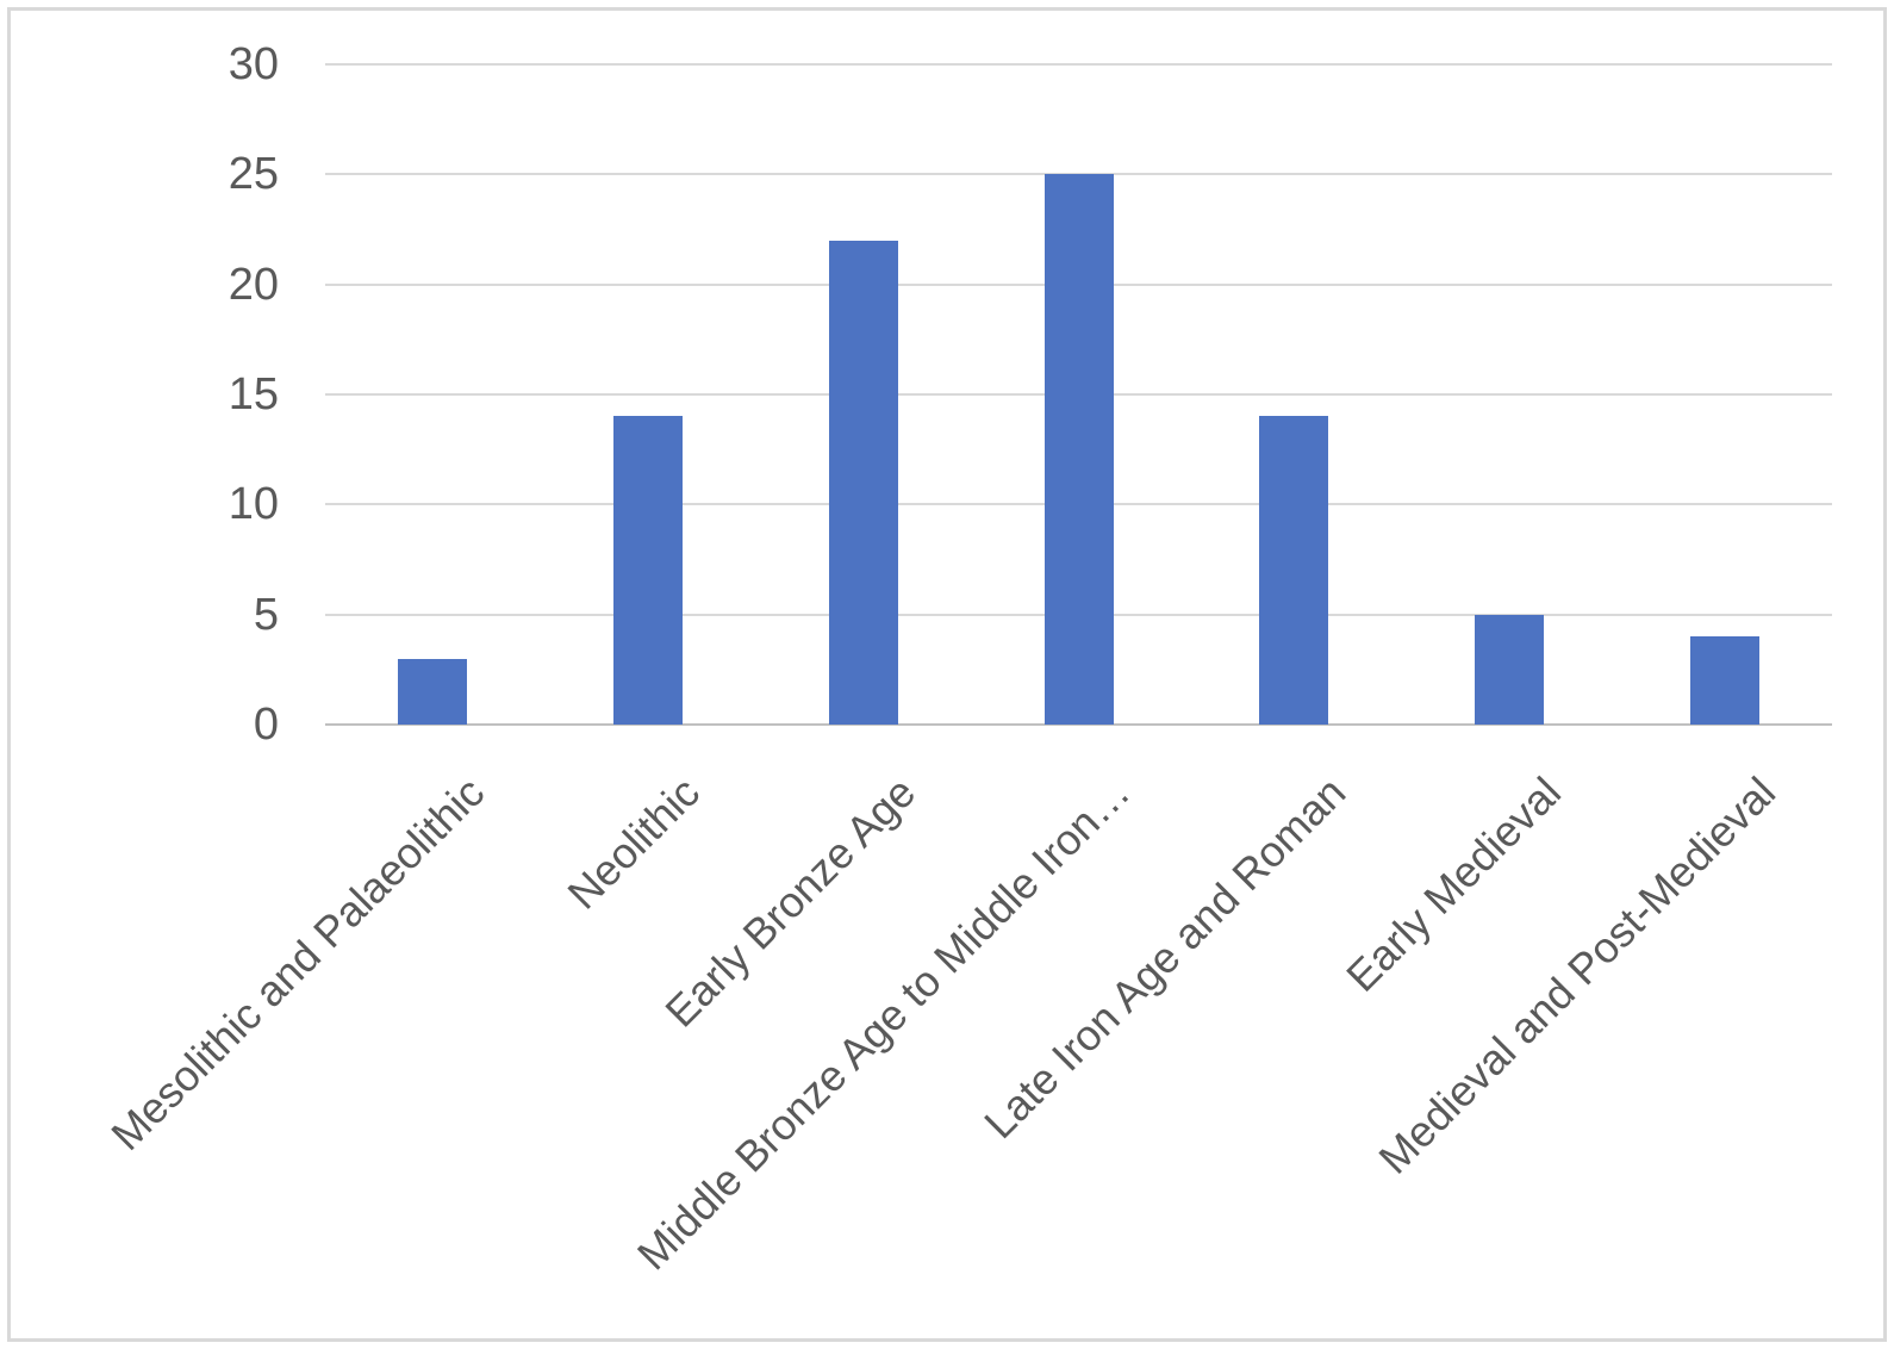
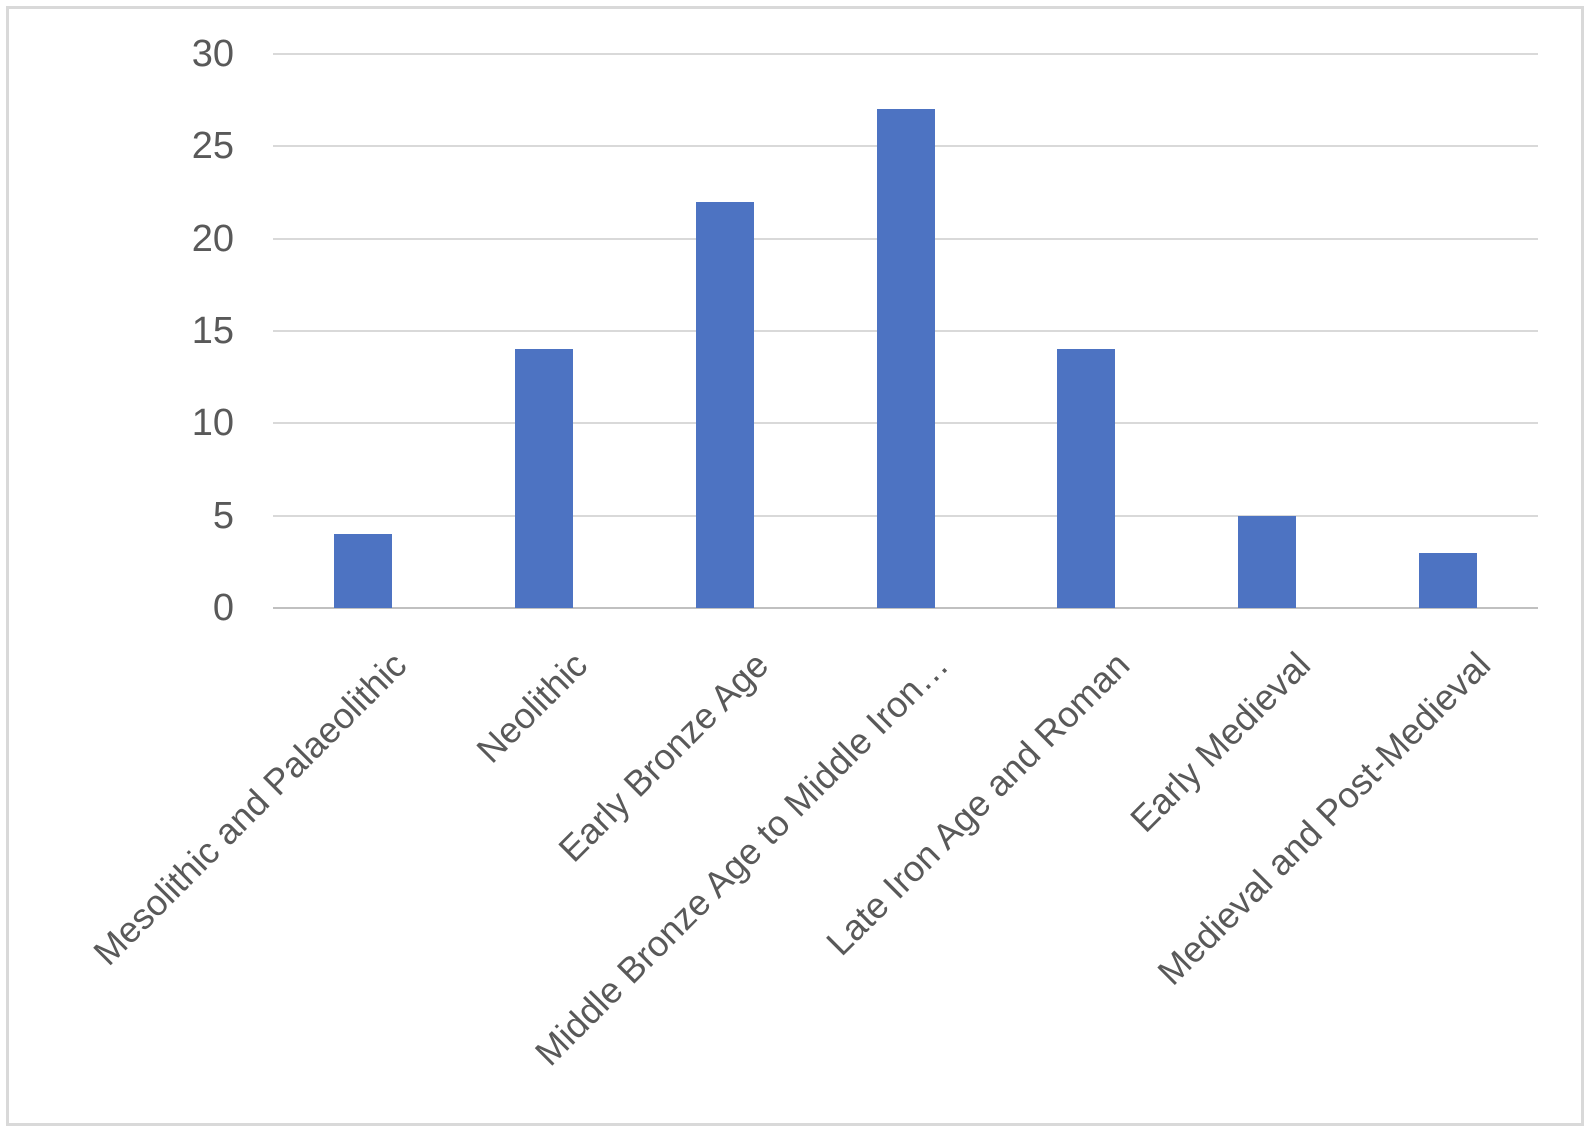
Mesolithic and Palaeolithic: 3 -> 4
Middle Bronze Age to Middle Iron…: 25 -> 27
Medieval and Post-Medieval: 4 -> 3
